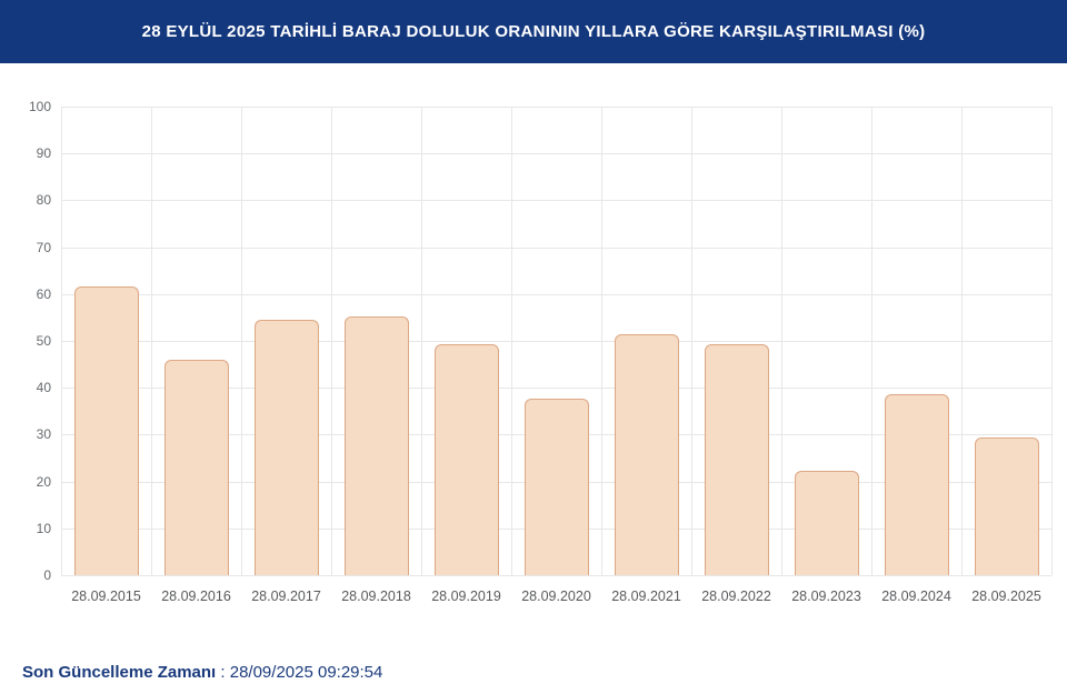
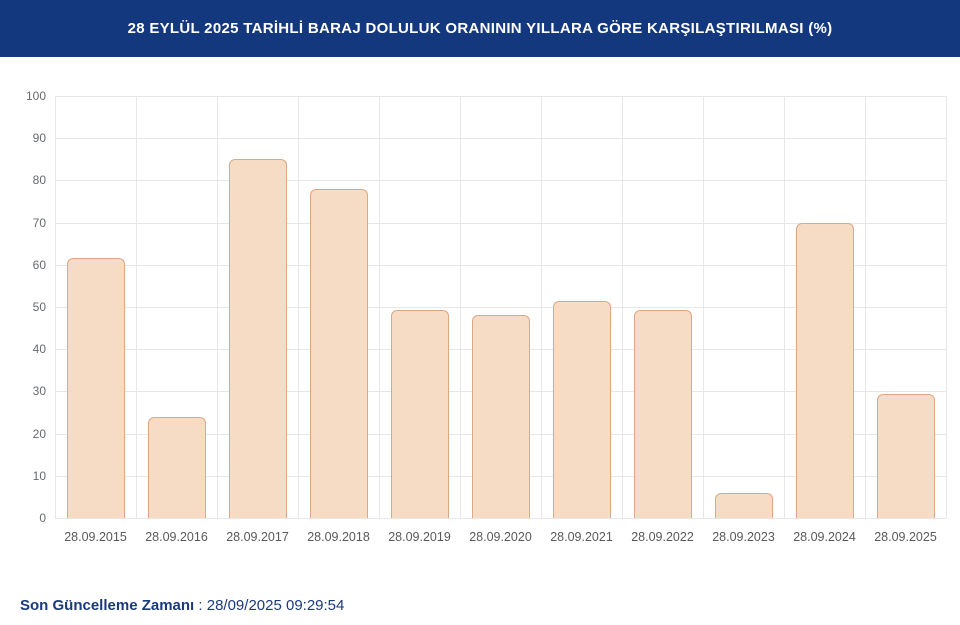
28.09.2016: 46 -> 24
28.09.2017: 55 -> 85
28.09.2018: 55 -> 78
28.09.2020: 38 -> 48
28.09.2023: 22 -> 6
28.09.2024: 39 -> 70
